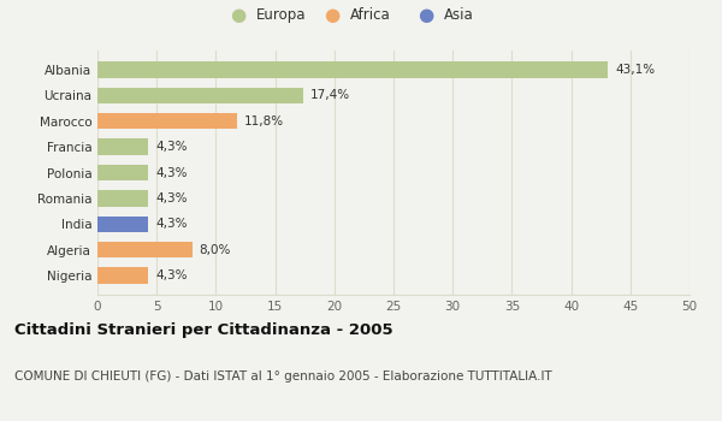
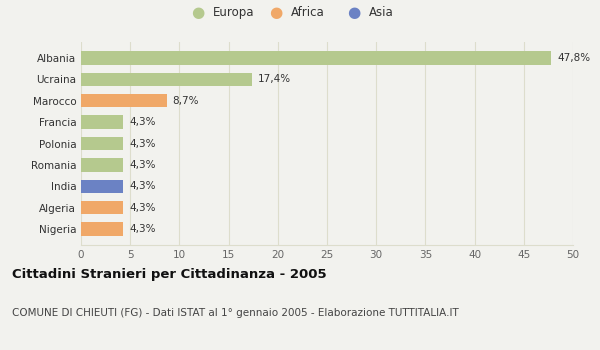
Albania: 43,1% -> 47,8%
Marocco: 11,8% -> 8,7%
Algeria: 8,0% -> 4,3%
